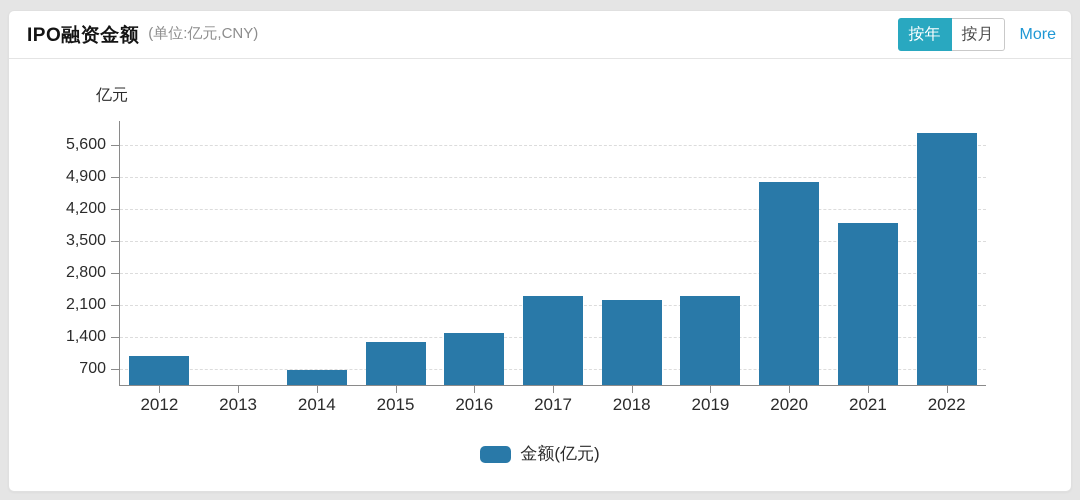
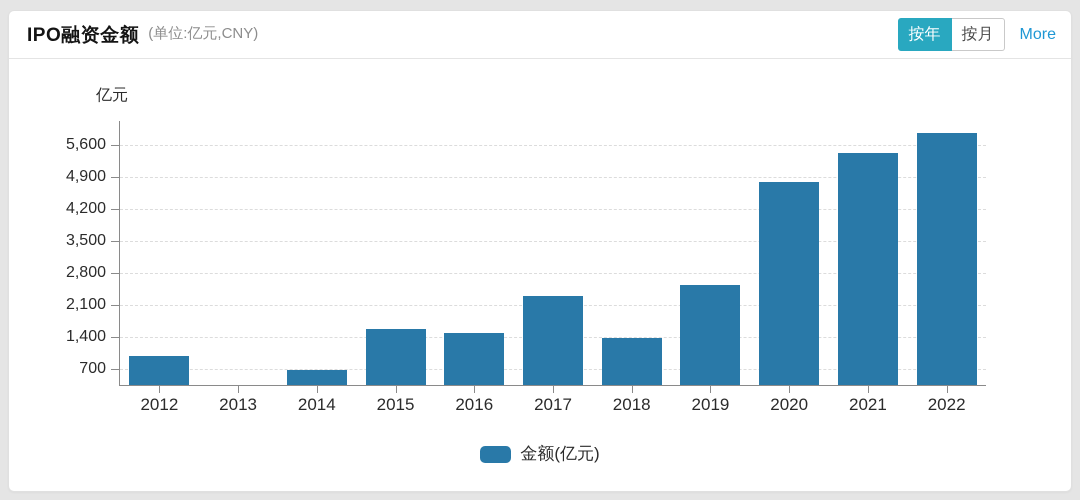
2015: 1300 -> 1600
2018: 2200 -> 1400
2019: 2300 -> 2500
2021: 3900 -> 5400
